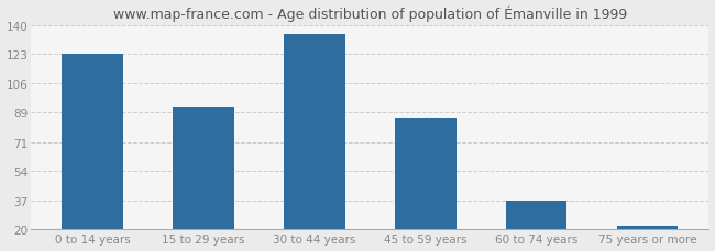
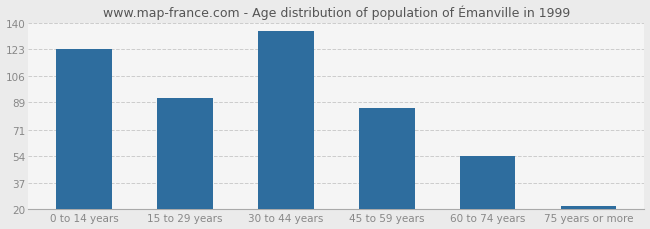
60 to 74 years: 37 -> 54
